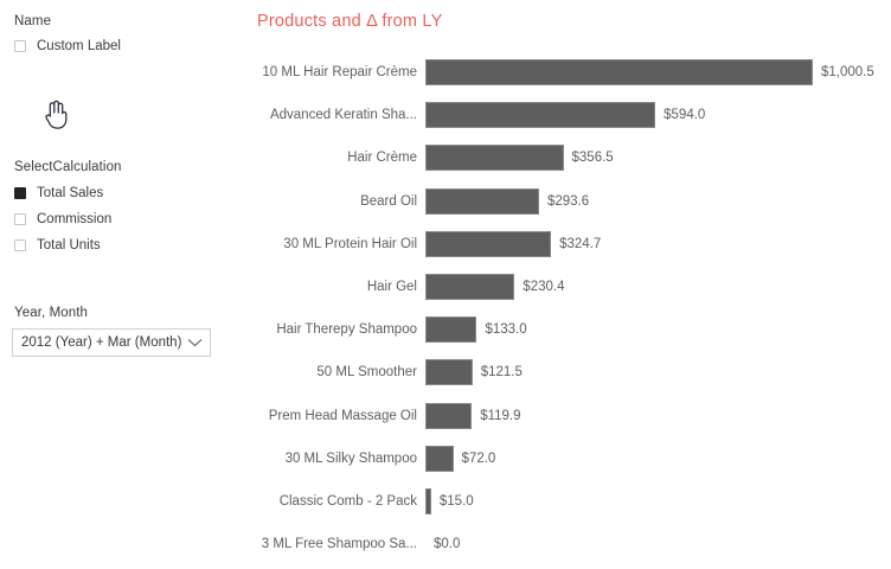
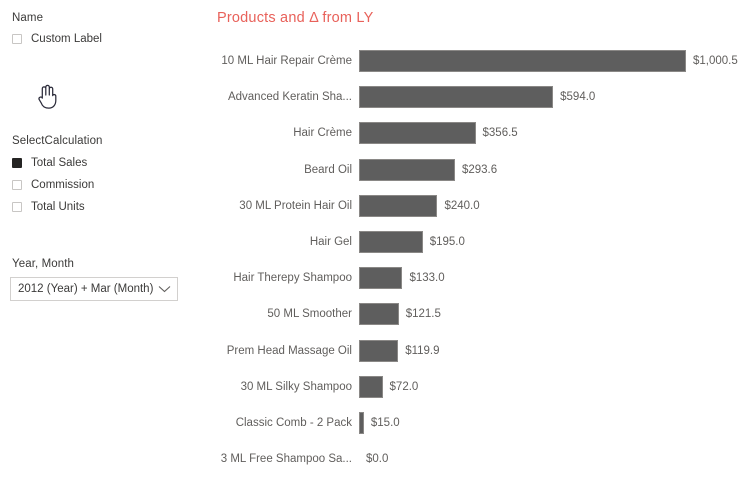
30 ML Protein Hair Oil: $324.7 -> $240.0
Hair Gel: $230.4 -> $195.0
